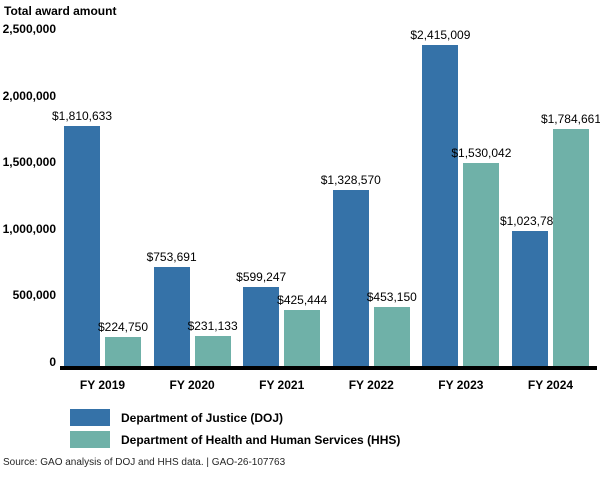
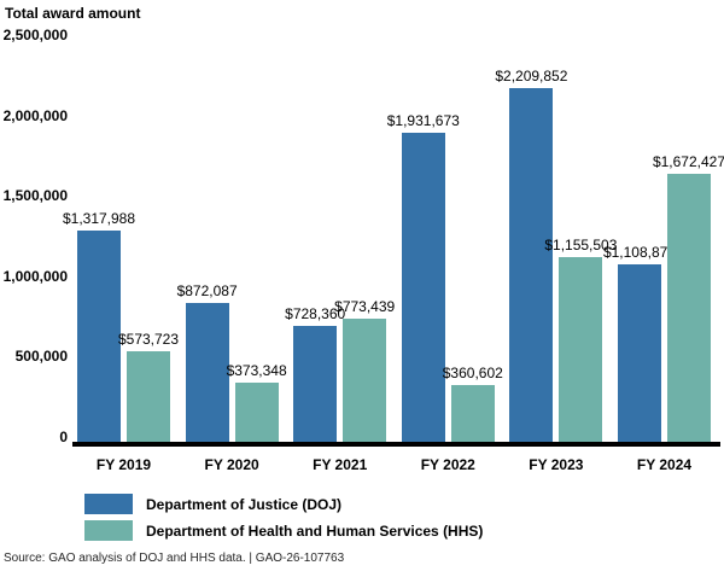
Department of Justice (DOJ)/FY 2019: $1,810,633 -> $1,317,988
Department of Health and Human Services (HHS)/FY 2019: $224,750 -> $573,723
Department of Justice (DOJ)/FY 2020: $753,691 -> $872,087
Department of Health and Human Services (HHS)/FY 2020: $231,133 -> $373,348
Department of Justice (DOJ)/FY 2021: $599,247 -> $728,360
Department of Health and Human Services (HHS)/FY 2021: $425,444 -> $773,439
Department of Justice (DOJ)/FY 2022: $1,328,570 -> $1,931,673
Department of Health and Human Services (HHS)/FY 2022: $453,150 -> $360,602
Department of Justice (DOJ)/FY 2023: $2,415,009 -> $2,209,852
Department of Health and Human Services (HHS)/FY 2023: $1,530,042 -> $1,155,503
Department of Justice (DOJ)/FY 2024: $1,023,783 -> $1,108,878
Department of Health and Human Services (HHS)/FY 2024: $1,784,661 -> $1,672,427
